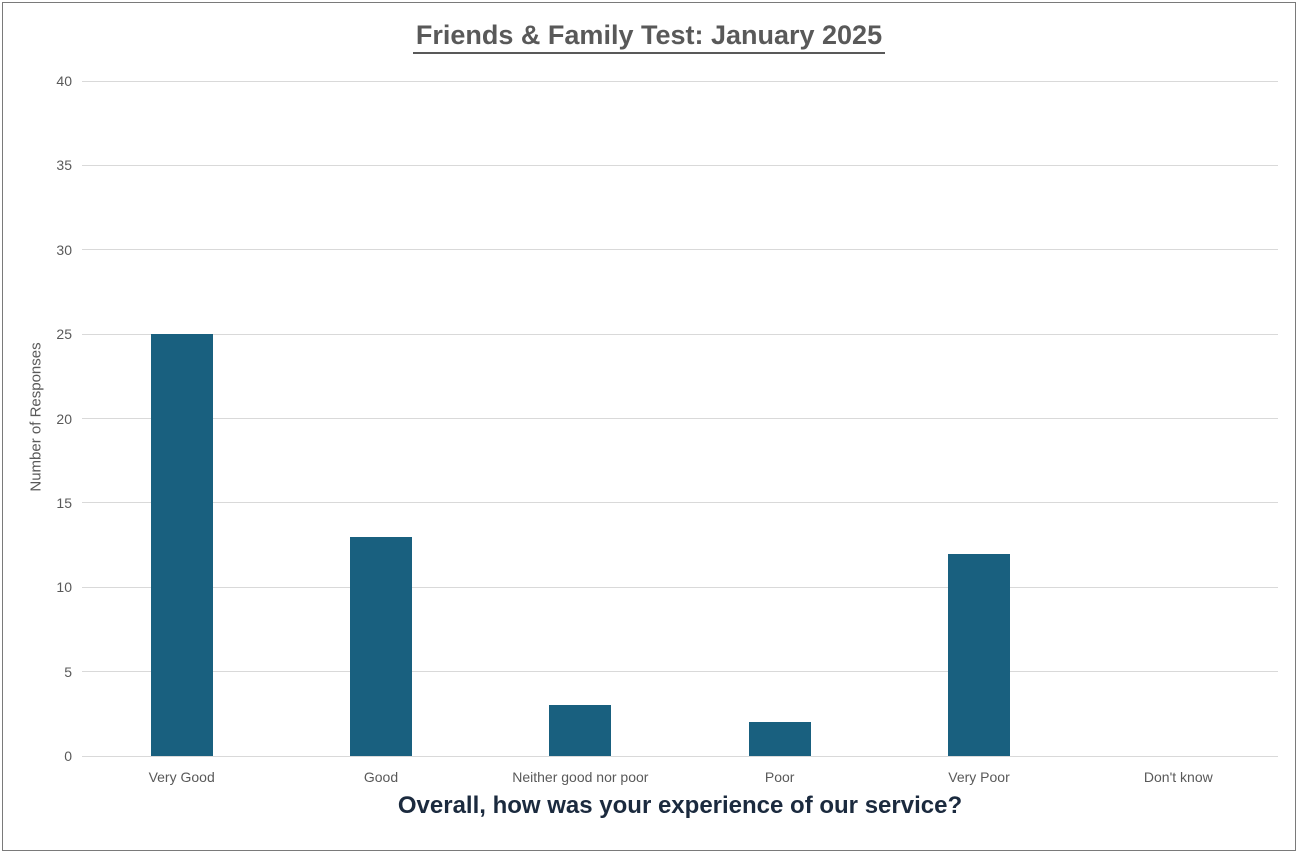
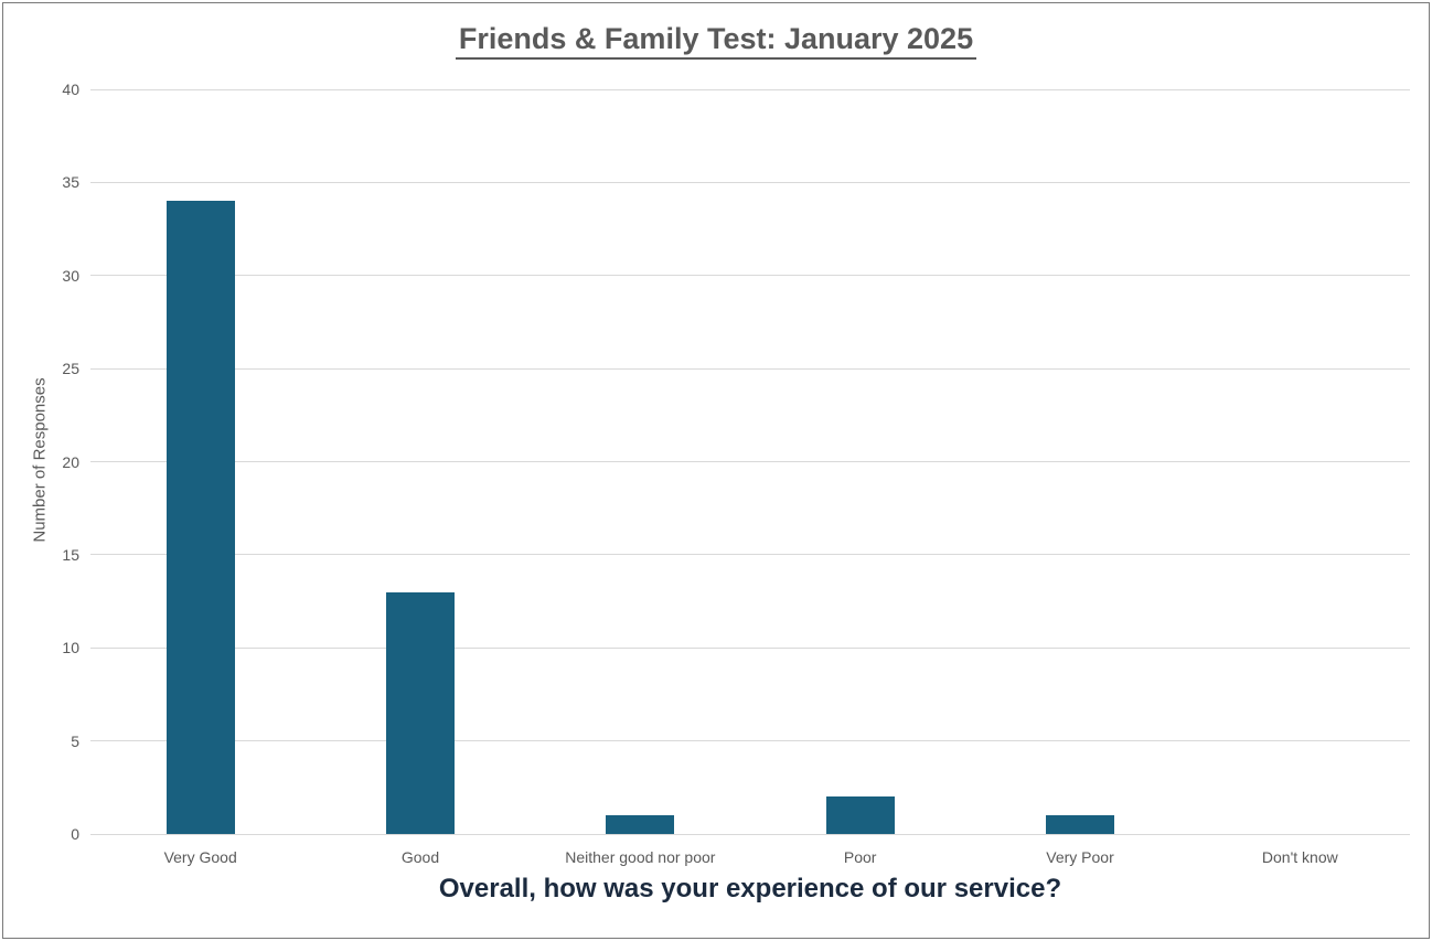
Very Good: 25 -> 34
Neither good nor poor: 3 -> 1
Very Poor: 12 -> 1
